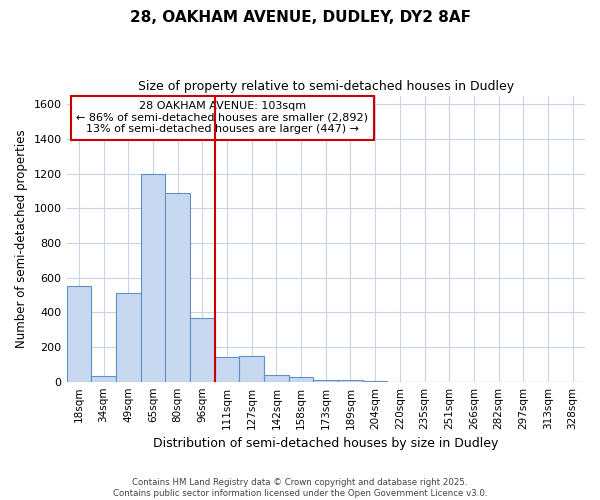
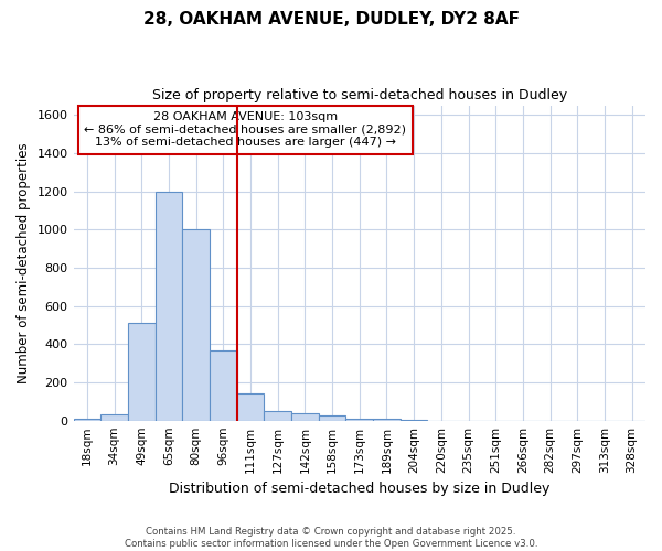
18sqm: 550 -> 10
80sqm: 1090 -> 1000
127sqm: 150 -> 50
